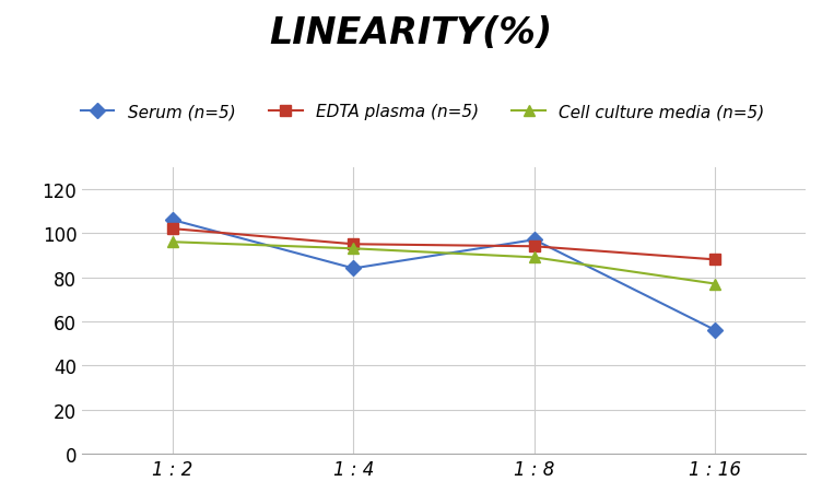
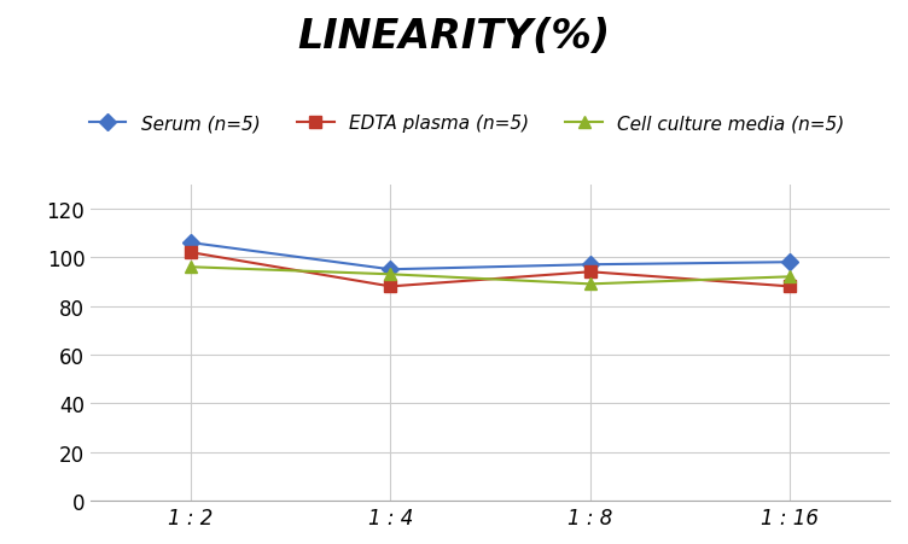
Serum (n=5)/1 : 4: 84 -> 95
EDTA plasma (n=5)/1 : 4: 95 -> 88
Serum (n=5)/1 : 16: 56 -> 98
Cell culture media (n=5)/1 : 16: 77 -> 92
